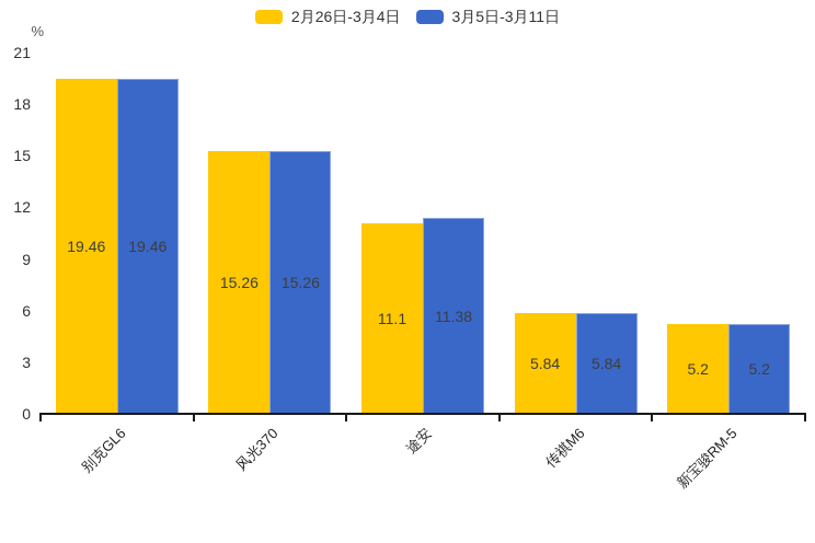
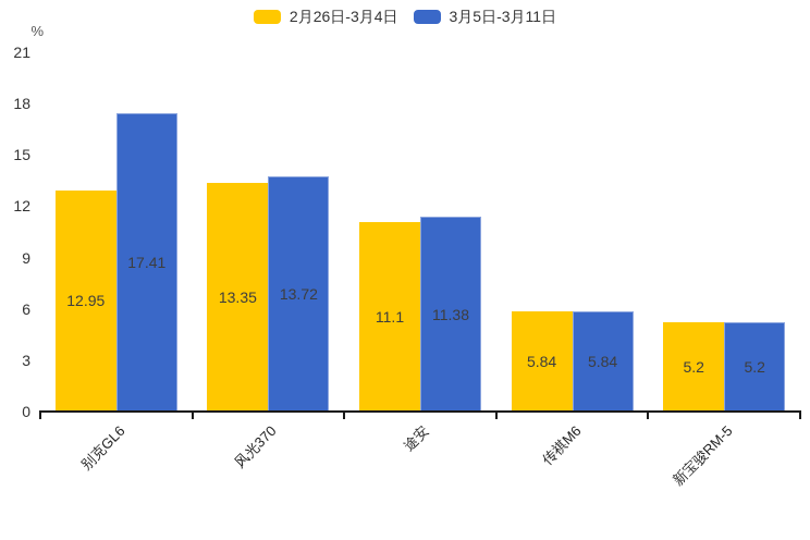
2月26日-3月4日/别克GL6: 19.46 -> 12.95
3月5日-3月11日/别克GL6: 19.46 -> 17.41
2月26日-3月4日/风光370: 15.26 -> 13.35
3月5日-3月11日/风光370: 15.26 -> 13.72
